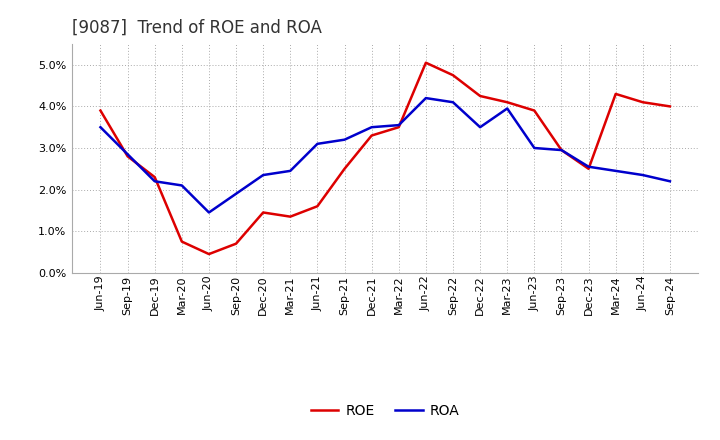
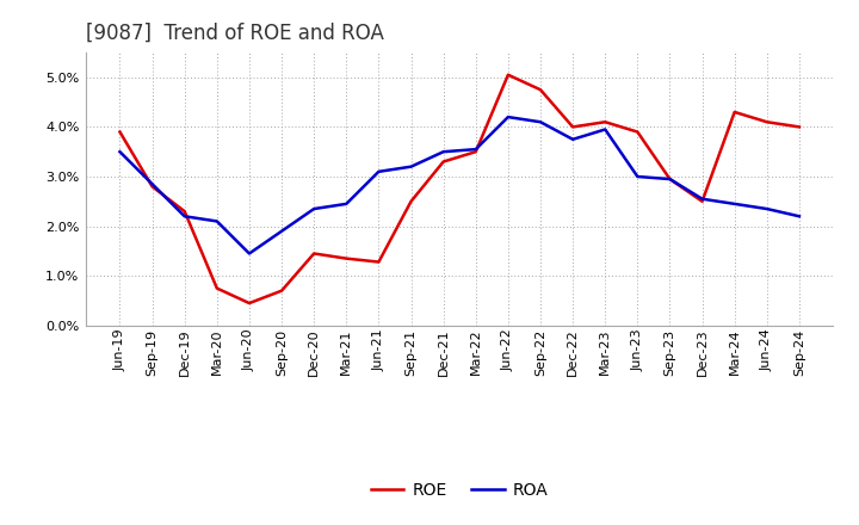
ROE/Jun-21: 1.60% -> 1.28%
ROE/Dec-22: 4.25% -> 4.00%
ROA/Dec-22: 3.50% -> 3.75%
